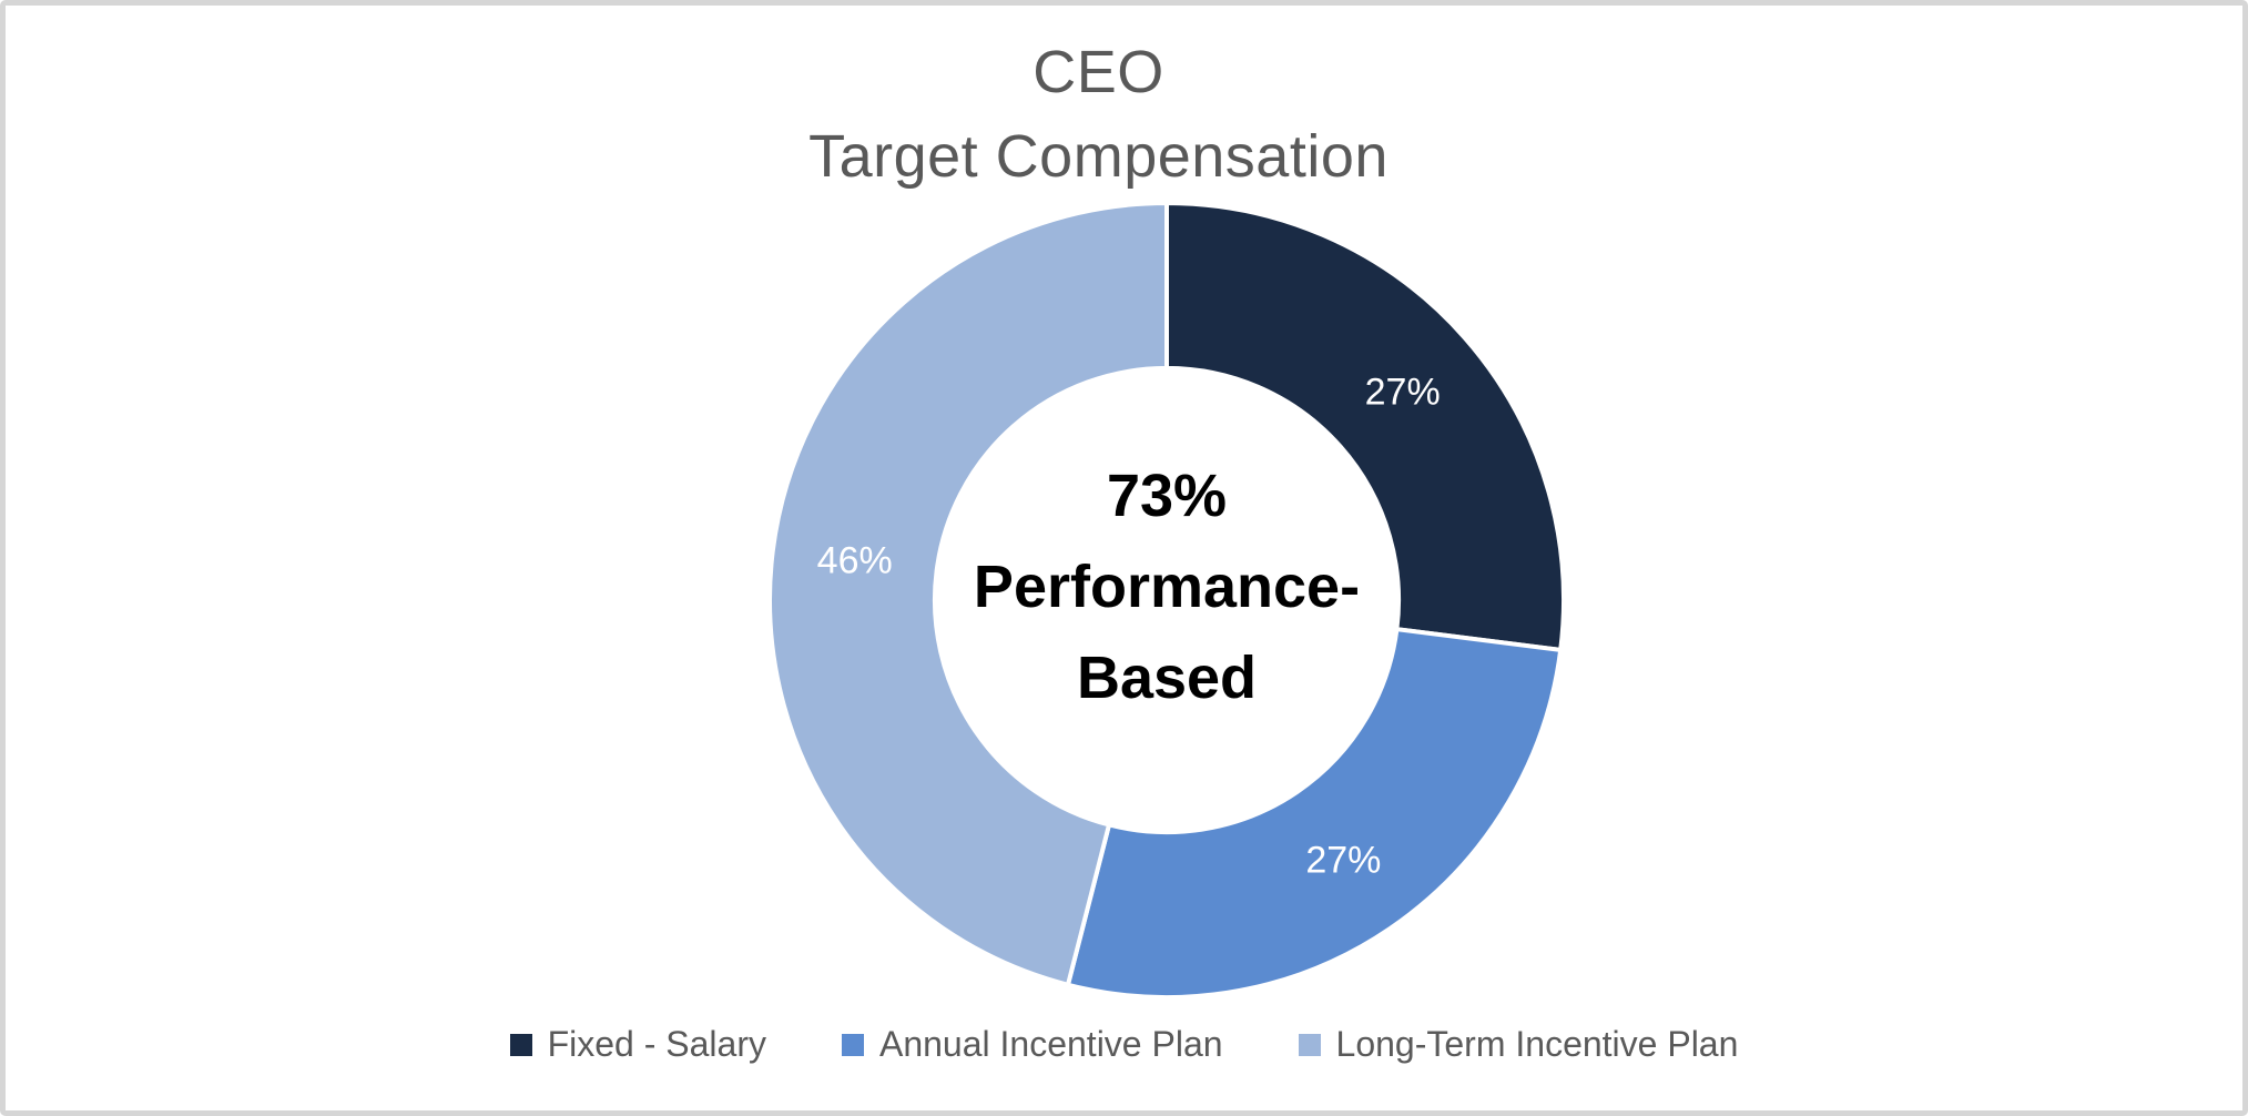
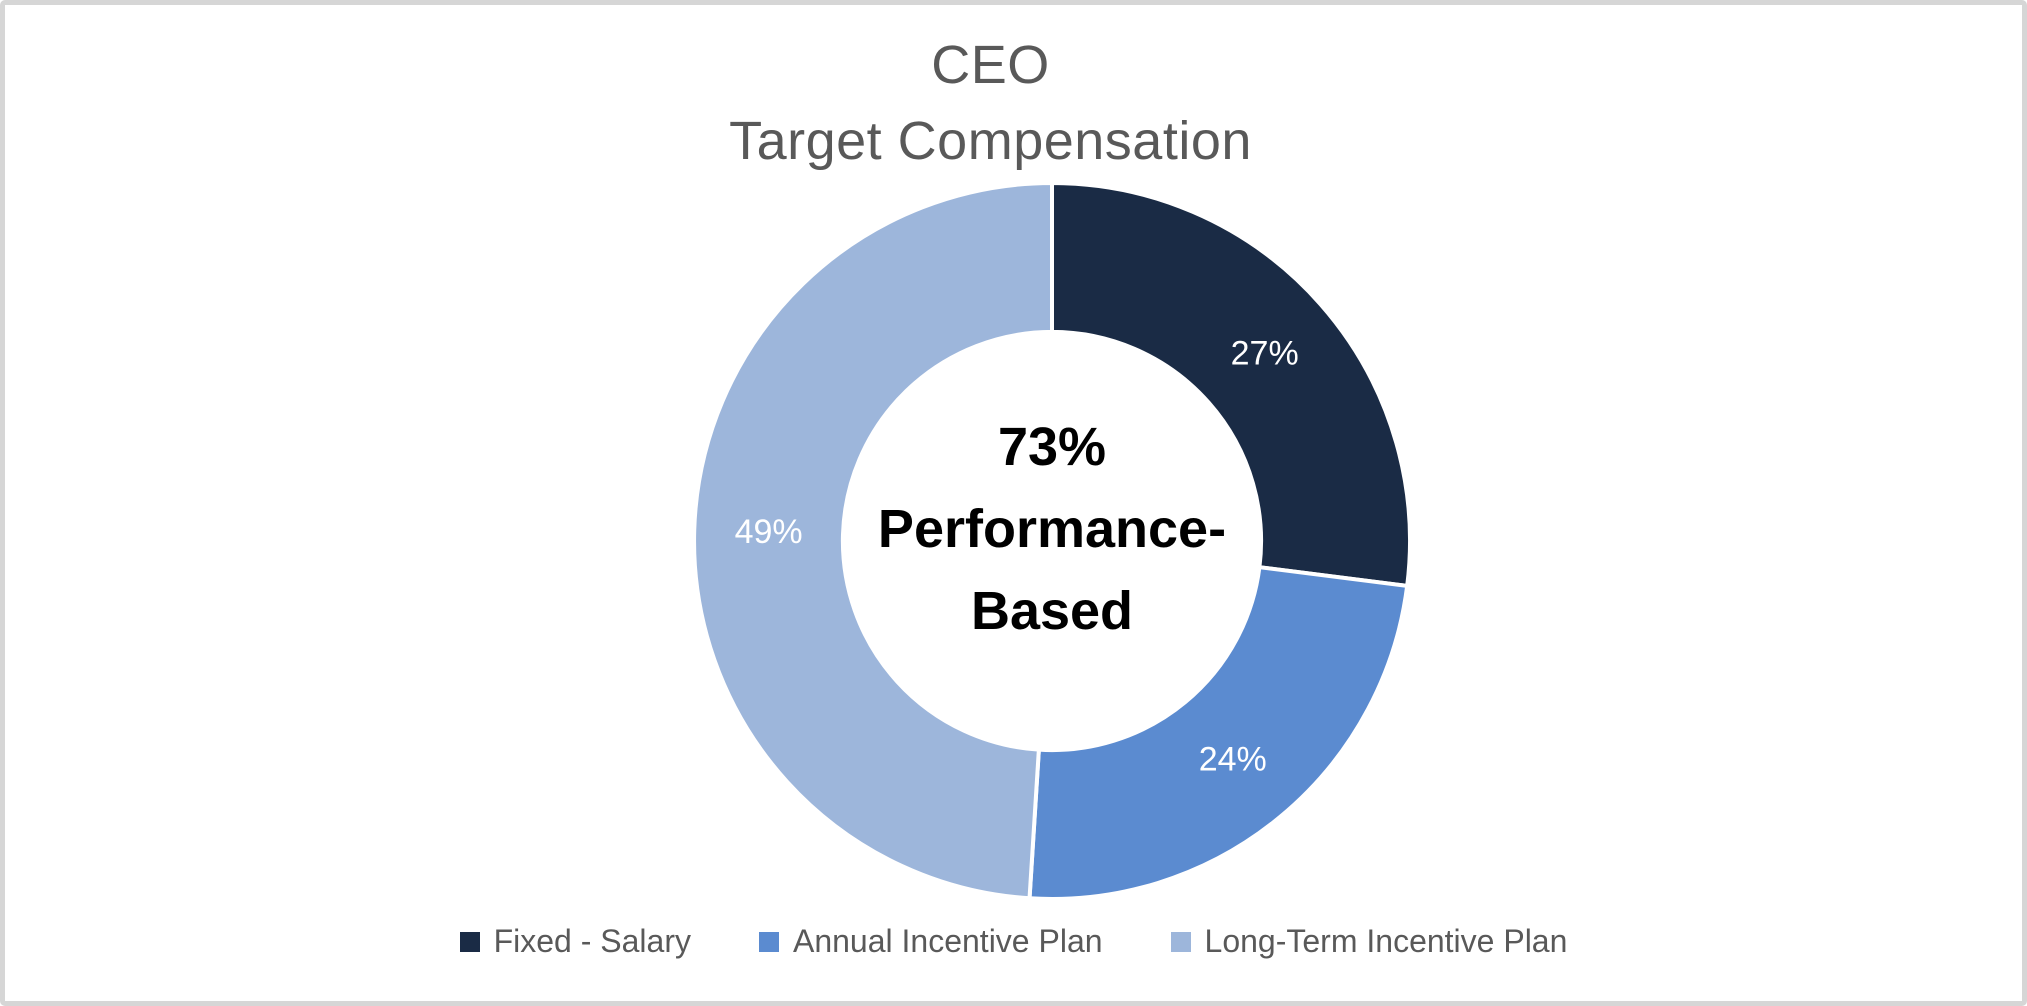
Annual Incentive Plan: 27% -> 24%
Long-Term Incentive Plan: 46% -> 49%
